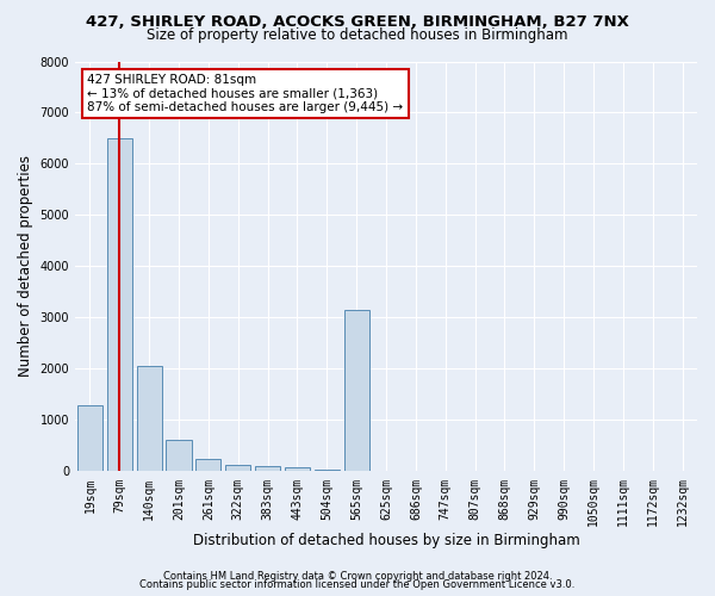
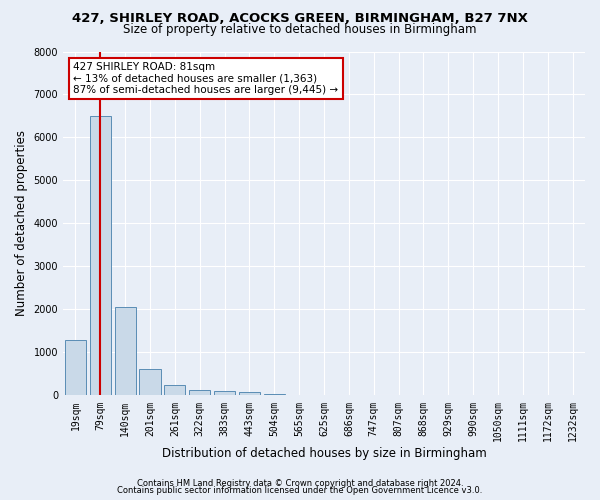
565sqm: 3150 -> 10
